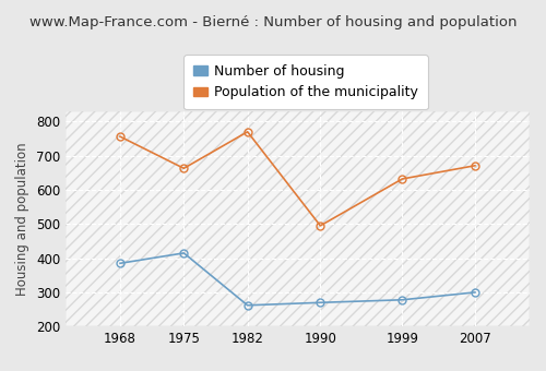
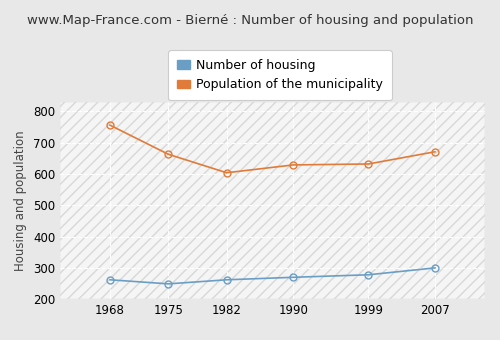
Number of housing/1968: 385 -> 262
Number of housing/1975: 415 -> 249
Population of the municipality/1982: 770 -> 604
Population of the municipality/1990: 495 -> 629
